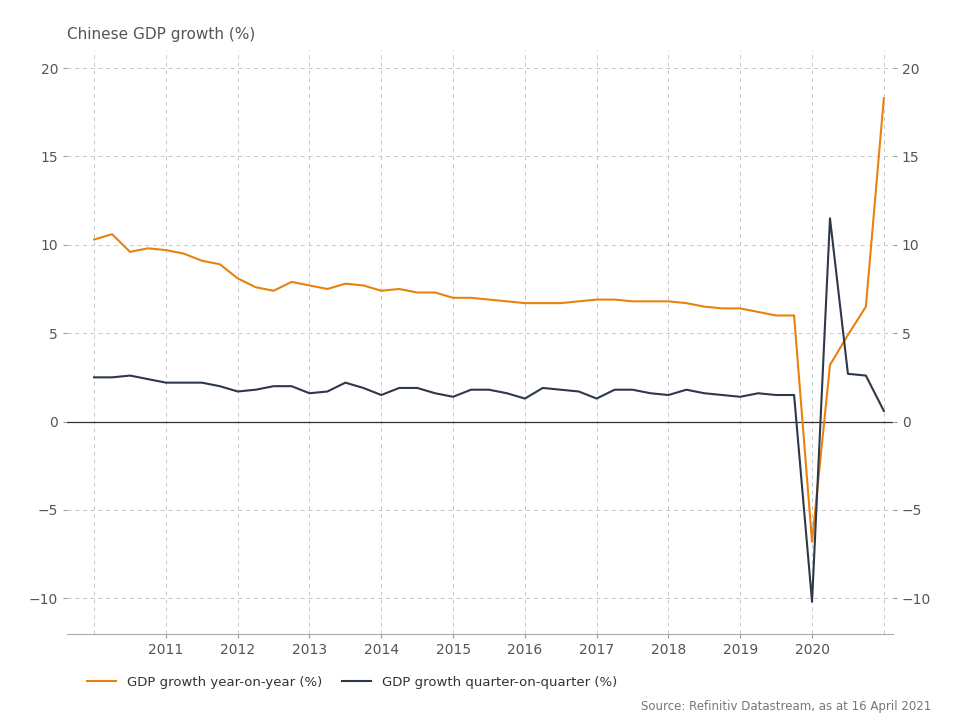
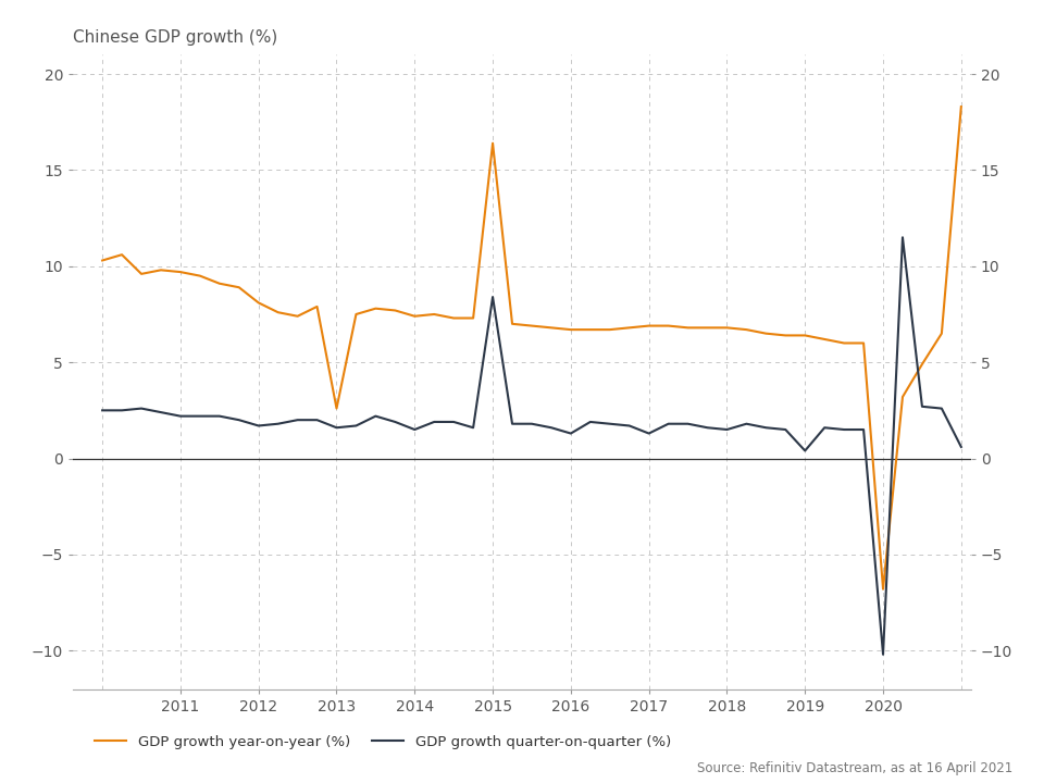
GDP growth year-on-year (%)/2013: 7.7 -> 2.6
GDP growth year-on-year (%)/2015: 7.0 -> 16.4
GDP growth quarter-on-quarter (%)/2015: 1.4 -> 8.4
GDP growth quarter-on-quarter (%)/2019: 1.4 -> 0.4
